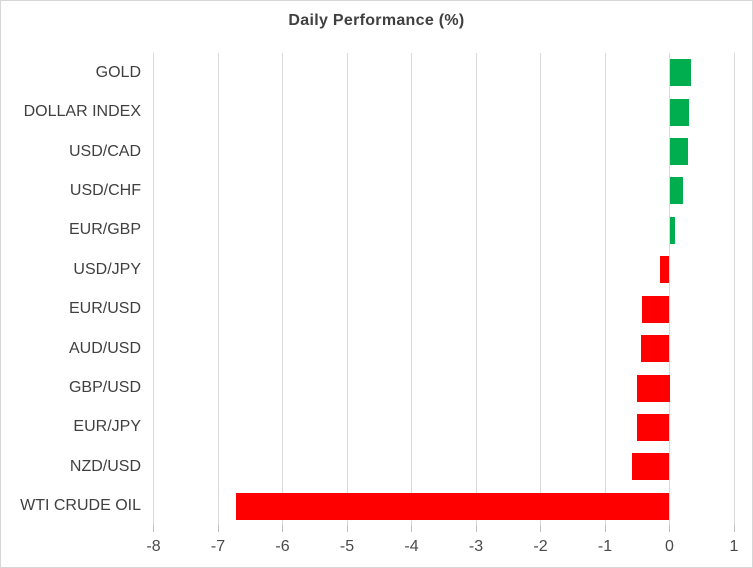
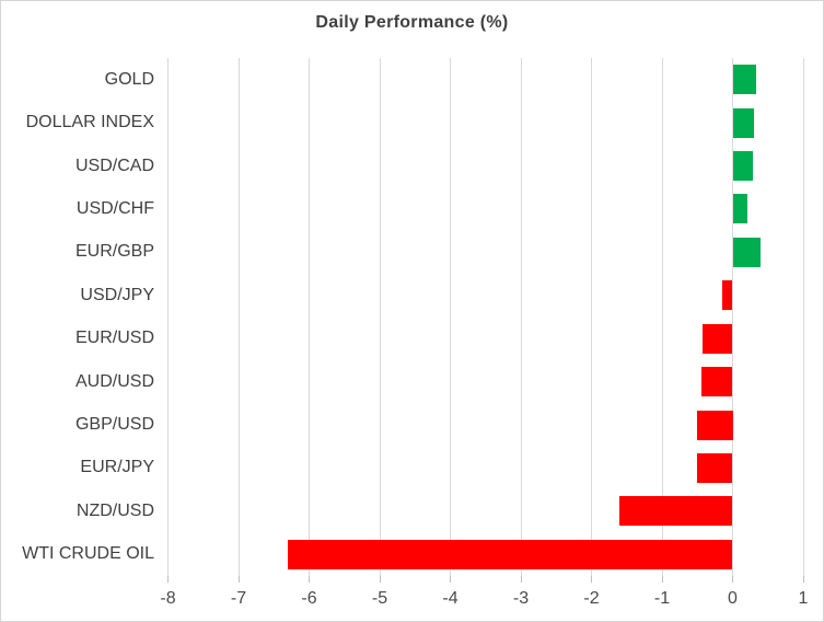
EUR/GBP: 0.1 -> 0.4
NZD/USD: -0.6 -> -1.6
WTI CRUDE OIL: -6.7 -> -6.3
